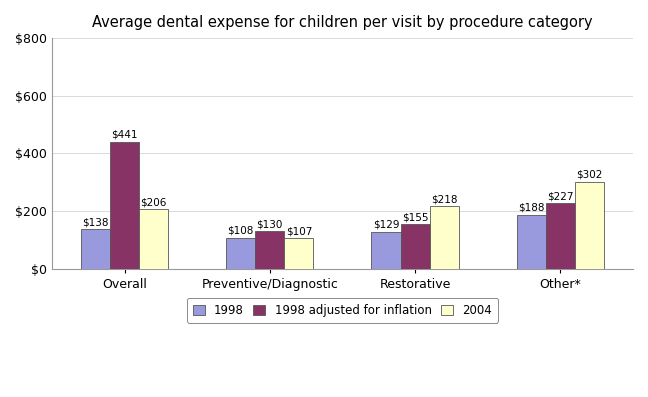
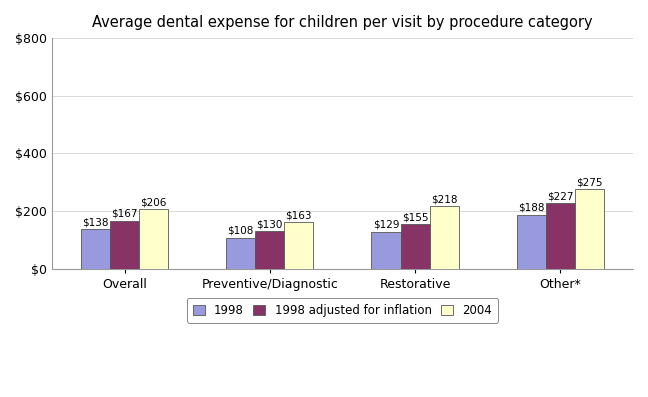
1998 adjusted for inflation/Overall: $441 -> $167
2004/Preventive/Diagnostic: $107 -> $163
2004/Other*: $302 -> $275
